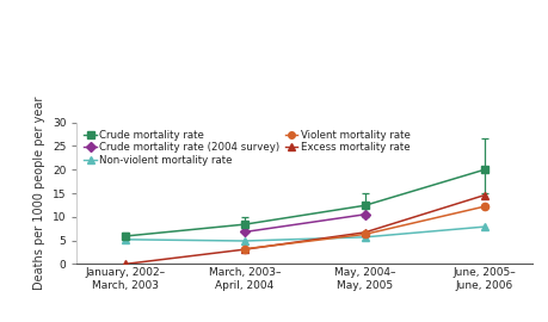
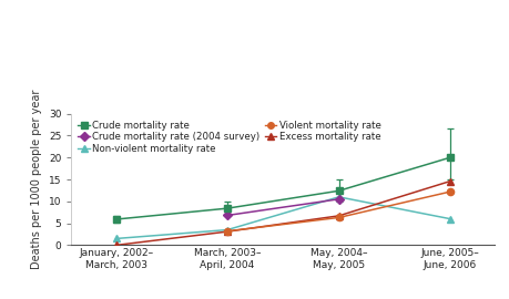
Non-violent mortality rate/January, 2002– March, 2003: 5.2 -> 1.5
Non-violent mortality rate/March, 2003– April, 2004: 4.9 -> 3.5
Non-violent mortality rate/May, 2004– May, 2005: 5.7 -> 11.0
Non-violent mortality rate/June, 2005– June, 2006: 7.9 -> 6.0
